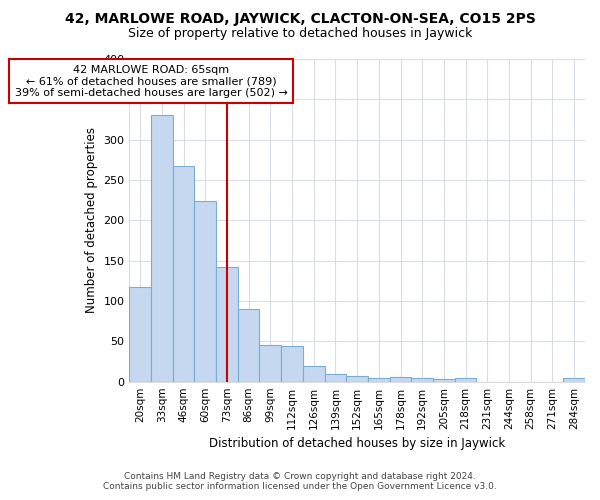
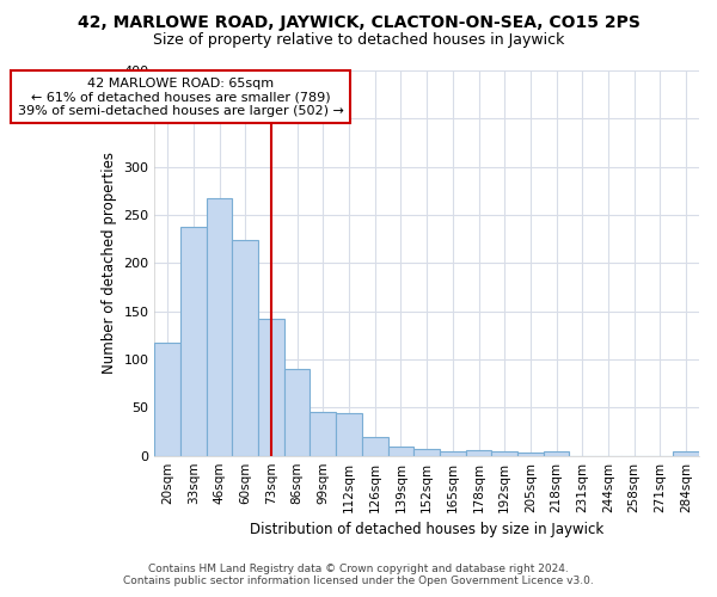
33sqm: 331 -> 238
